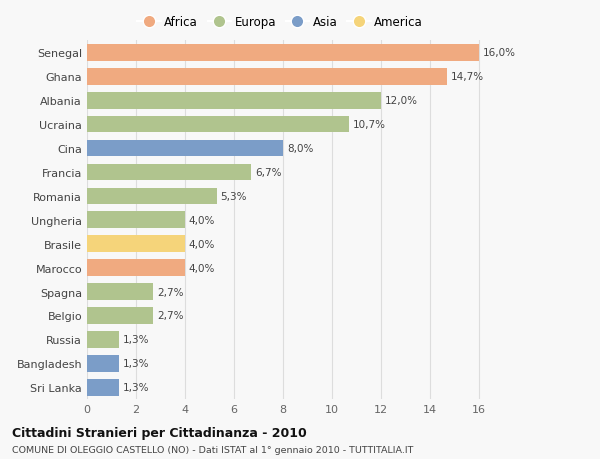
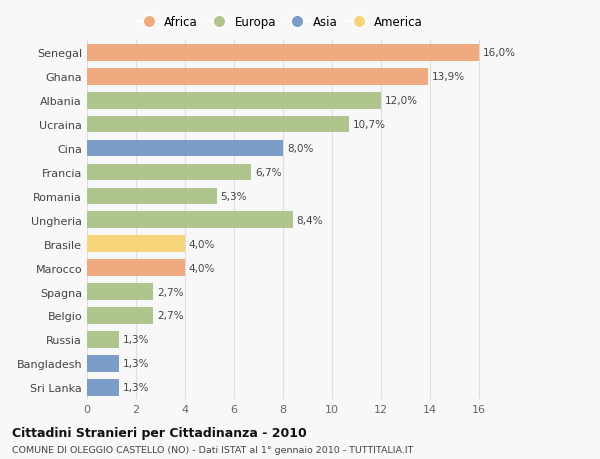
Ghana: 14,7% -> 13,9%
Ungheria: 4,0% -> 8,4%
